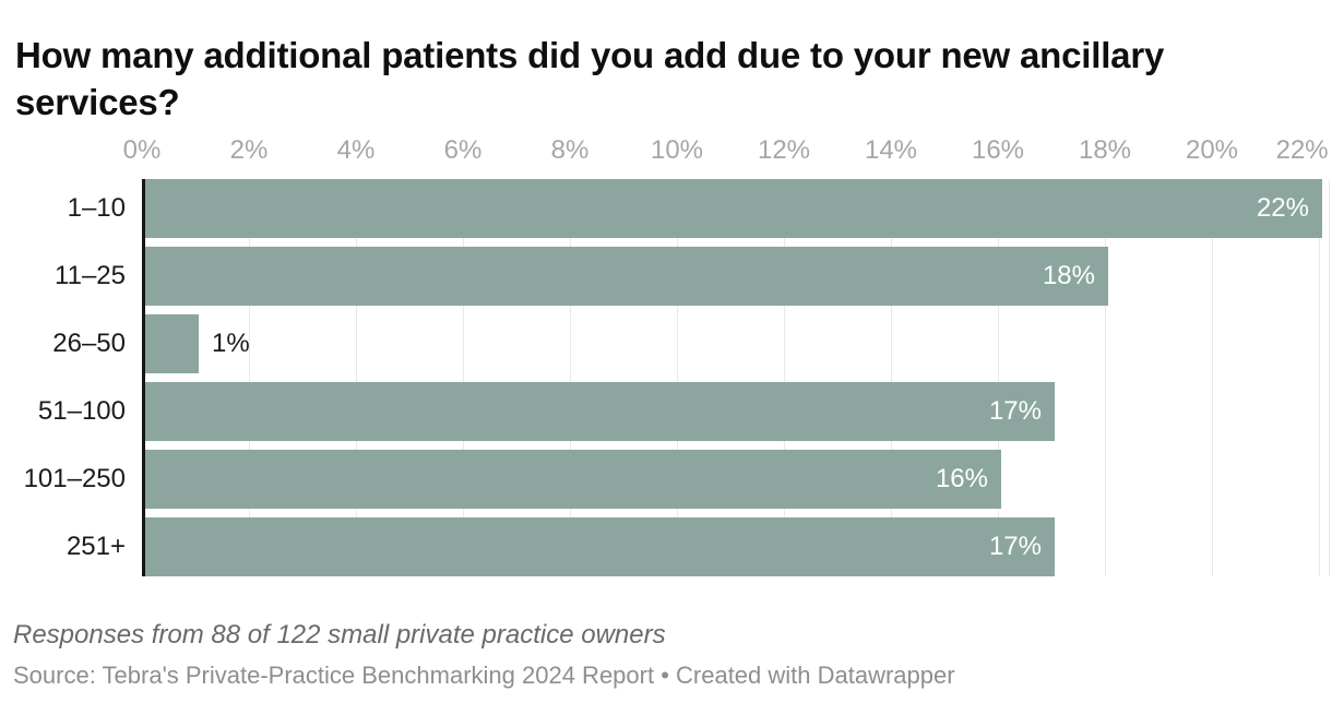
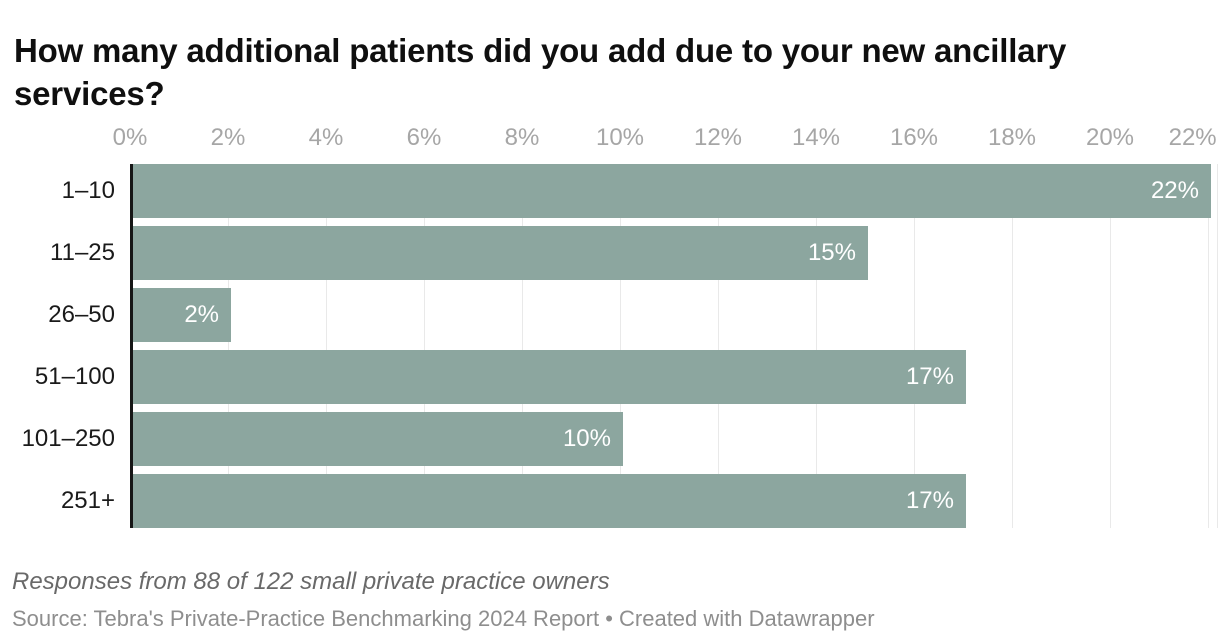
11–25: 18% -> 15%
26–50: 1% -> 2%
101–250: 16% -> 10%
